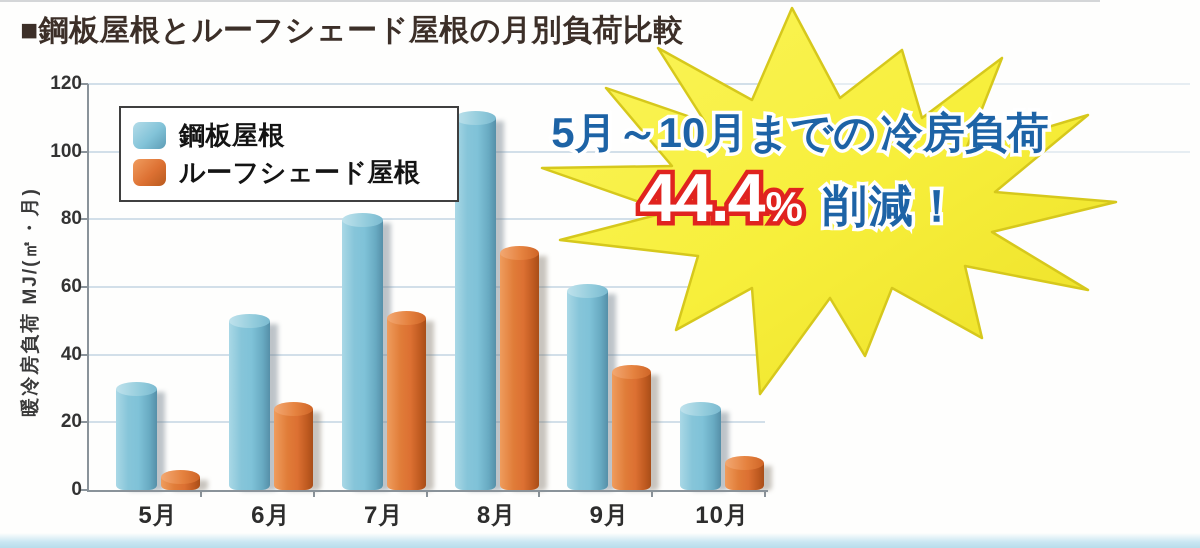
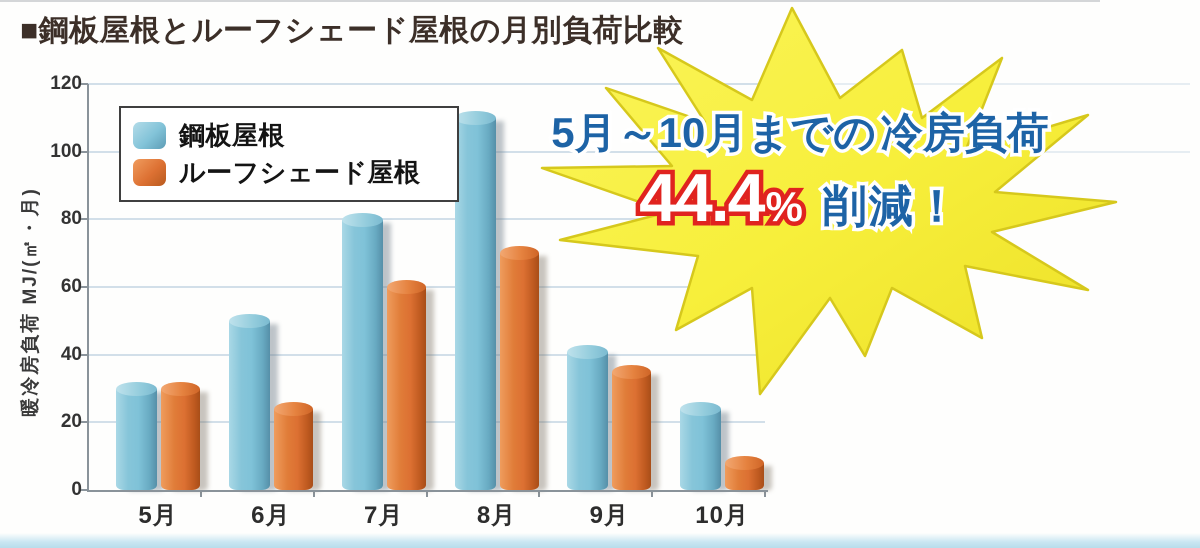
ルーフシェード屋根/5月: 6 -> 32
ルーフシェード屋根/7月: 53 -> 62
鋼板屋根/9月: 61 -> 43
